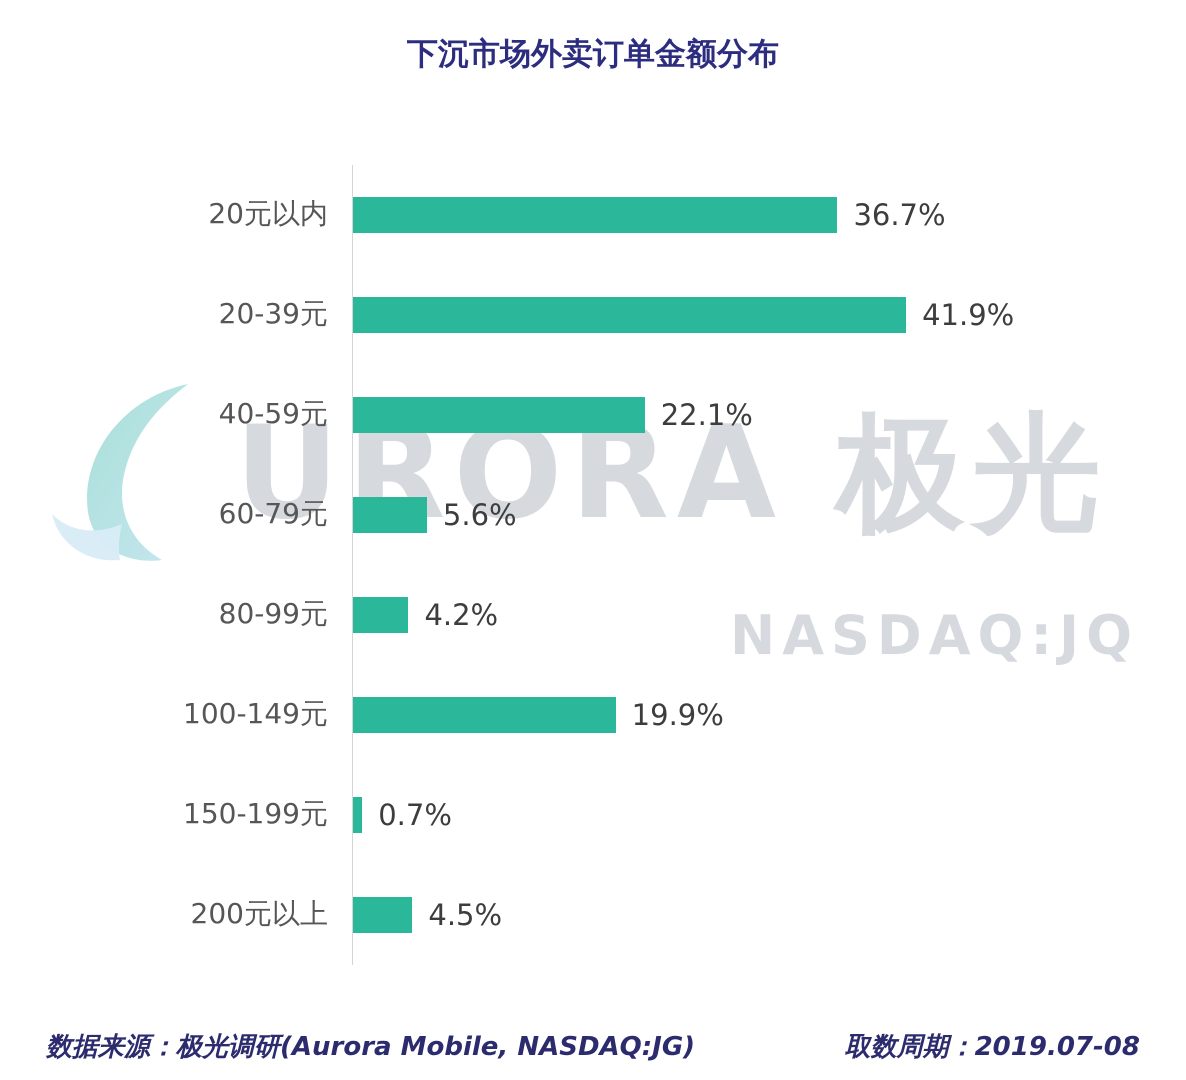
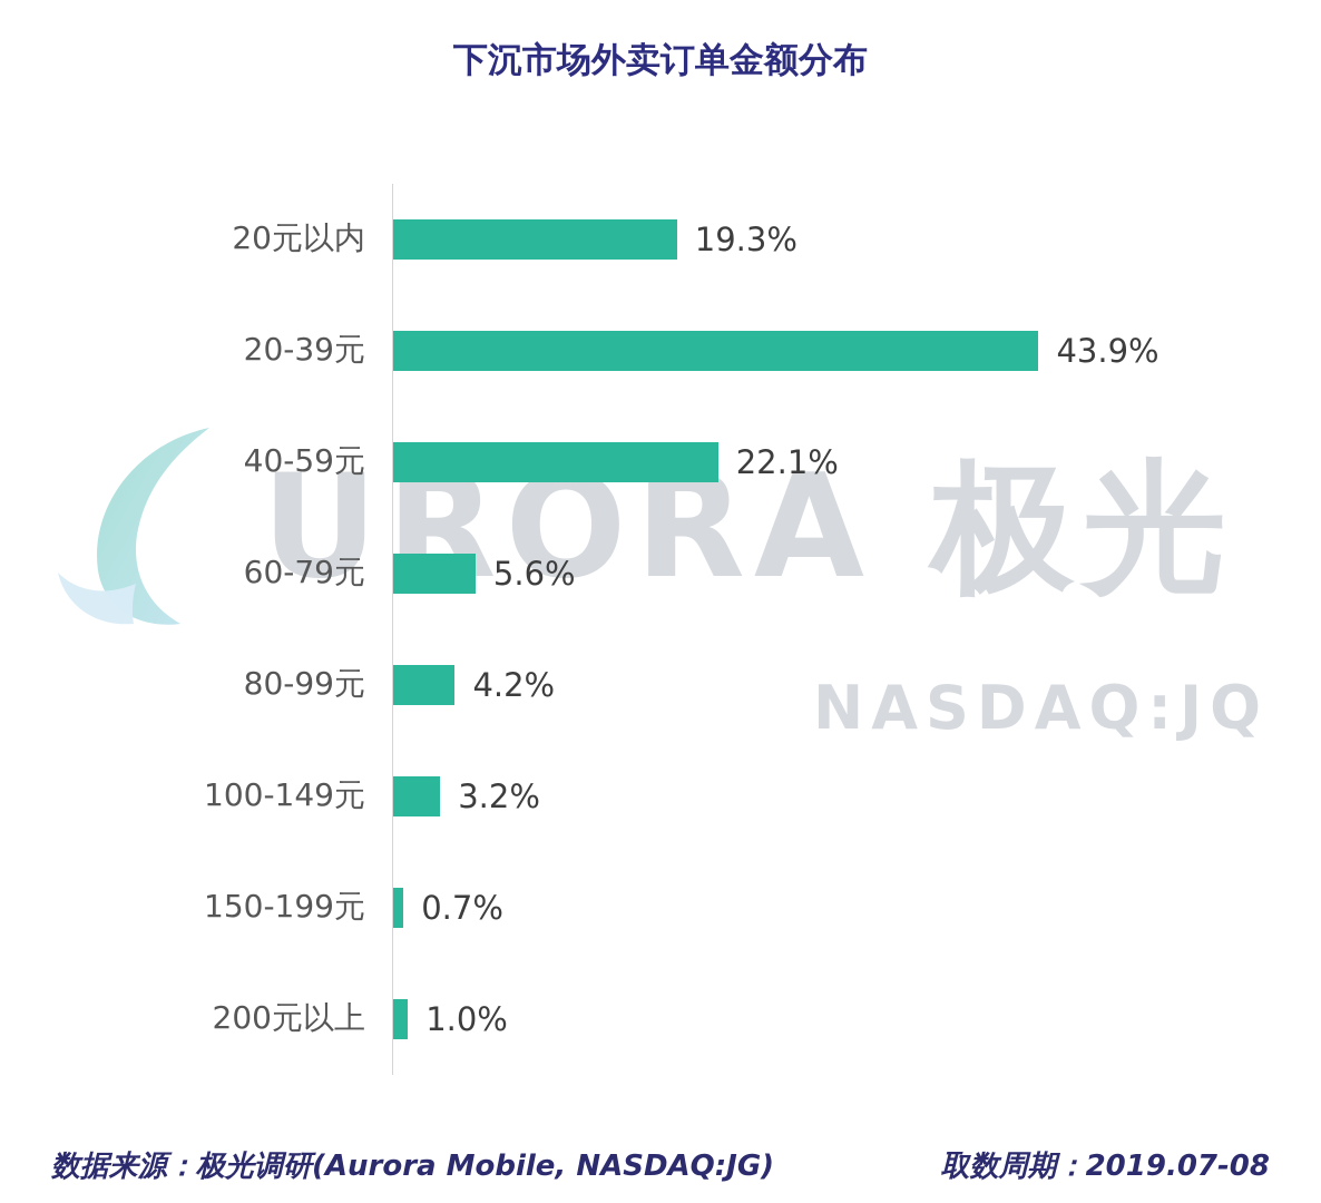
20元以内: 36.7% -> 19.3%
20-39元: 41.9% -> 43.9%
100-149元: 19.9% -> 3.2%
200元以上: 4.5% -> 1.0%
